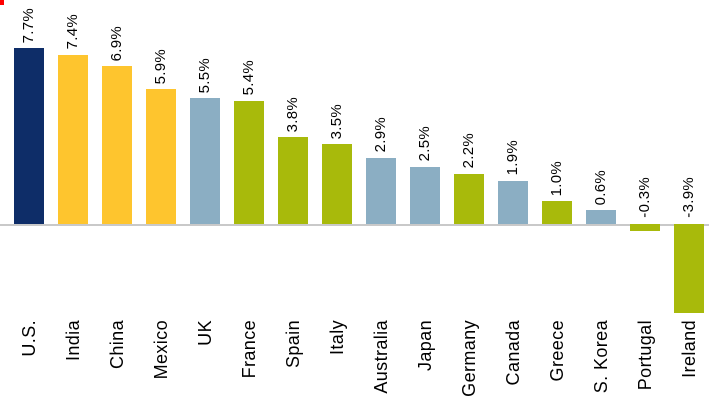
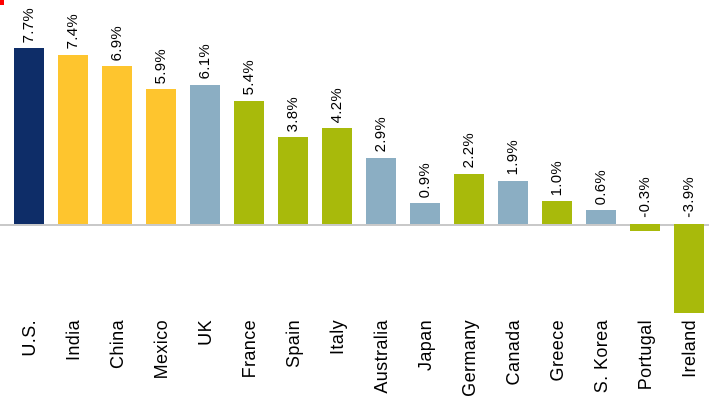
UK: 5.5% -> 6.1%
Italy: 3.5% -> 4.2%
Japan: 2.5% -> 0.9%
